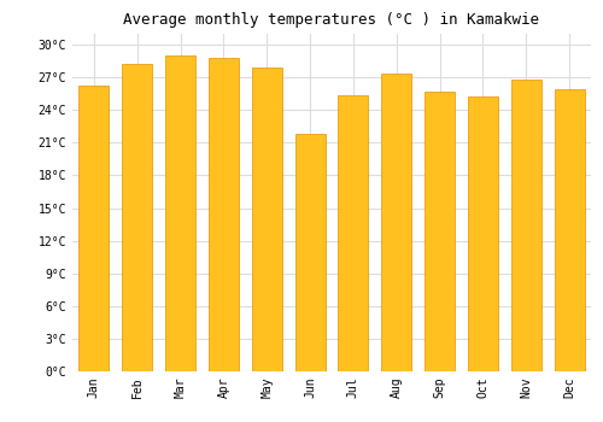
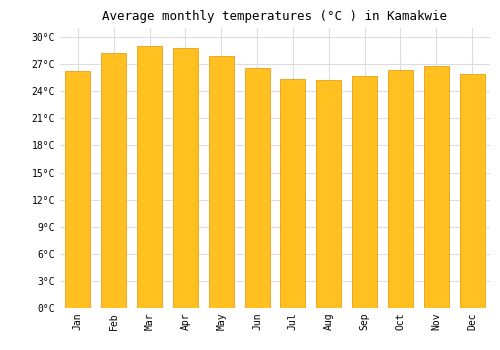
Jun: 21.8°C -> 26.6°C
Aug: 27.4°C -> 25.2°C
Oct: 25.2°C -> 26.4°C
